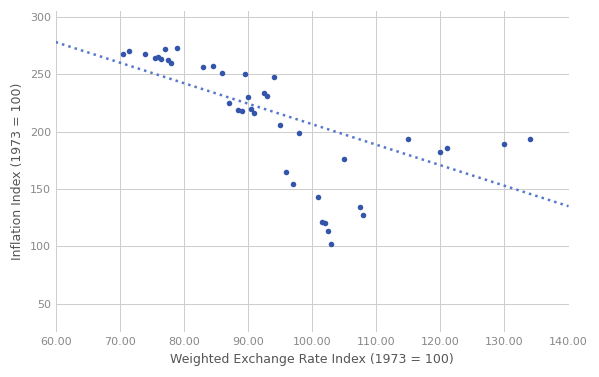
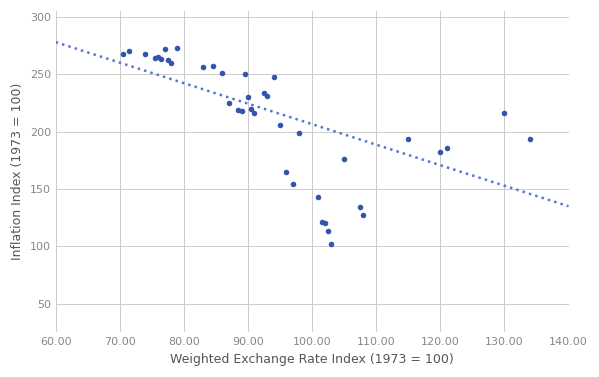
130.00: 189 -> 216
